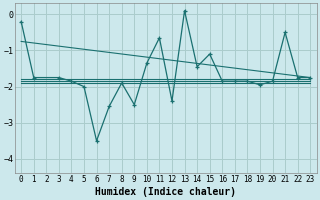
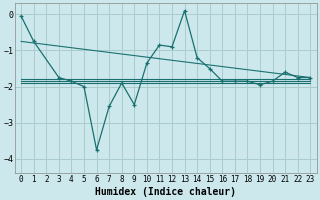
0: -0.20 -> -0.05
1: -1.75 -> -0.75
6: -3.50 -> -3.75
11: -0.65 -> -0.85
12: -2.40 -> -0.90
14: -1.45 -> -1.20
15: -1.10 -> -1.50
21: -0.50 -> -1.60
